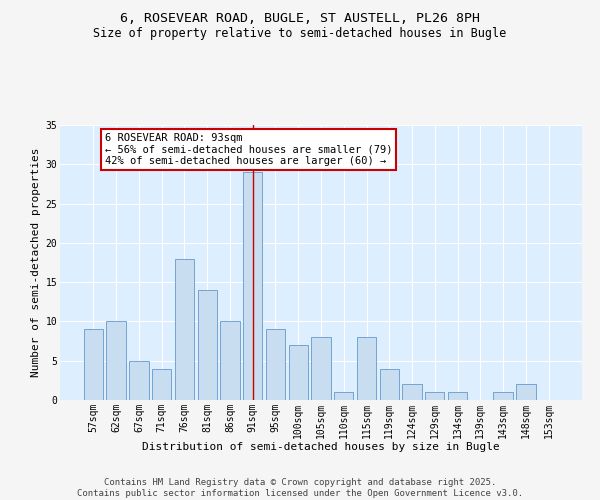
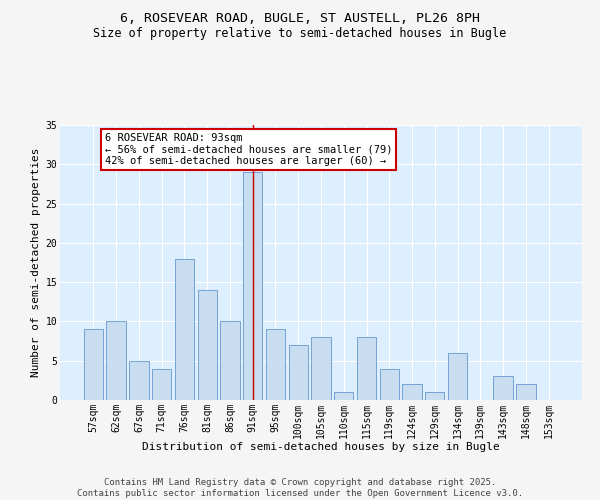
134sqm: 1 -> 6
143sqm: 1 -> 3
